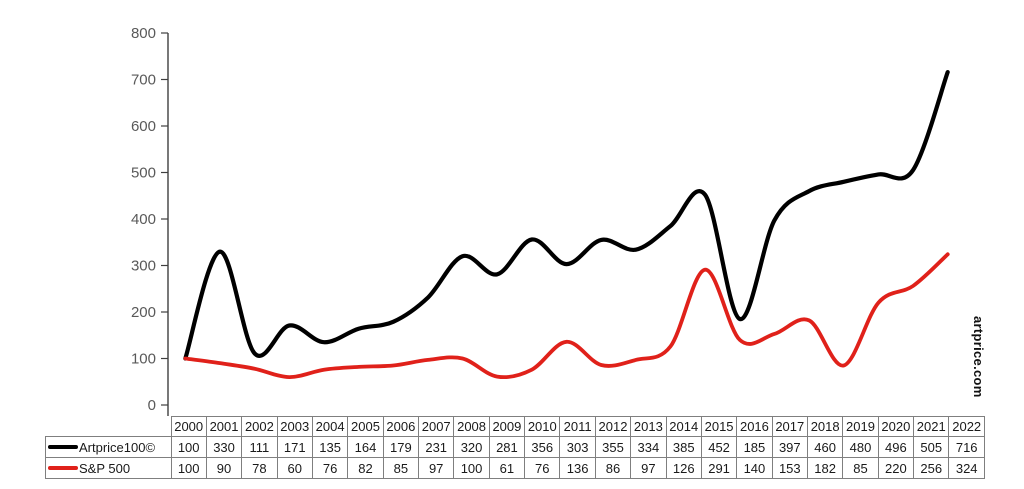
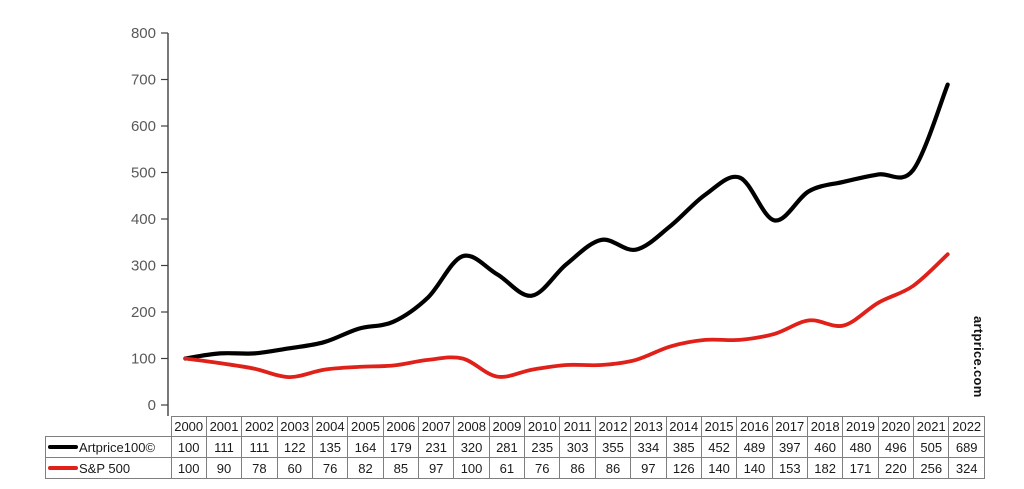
Artprice100©/2001: 330 -> 111
Artprice100©/2003: 171 -> 122
Artprice100©/2010: 356 -> 235
S&P 500/2011: 136 -> 86
S&P 500/2015: 291 -> 140
Artprice100©/2016: 185 -> 489
S&P 500/2019: 85 -> 171
Artprice100©/2022: 716 -> 689
